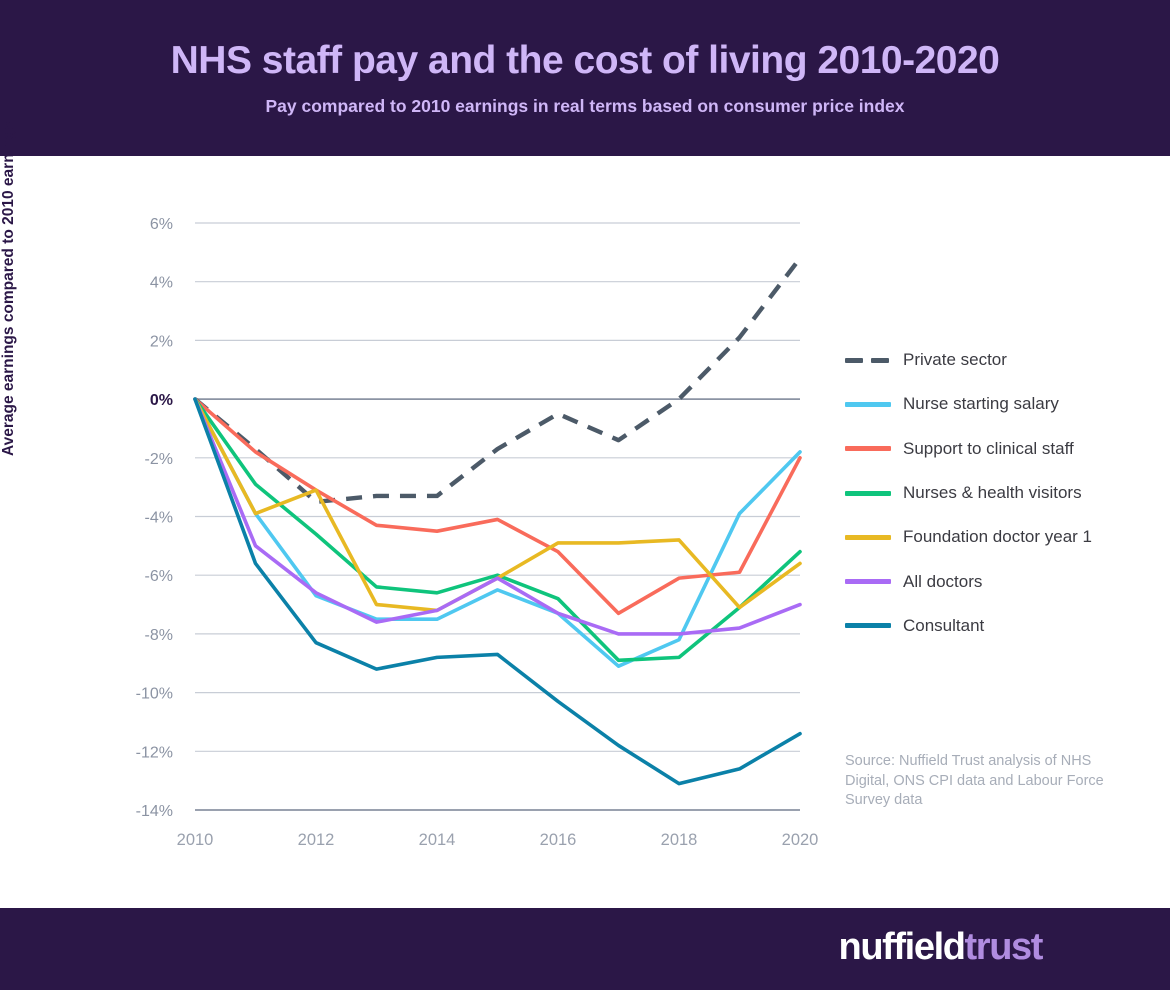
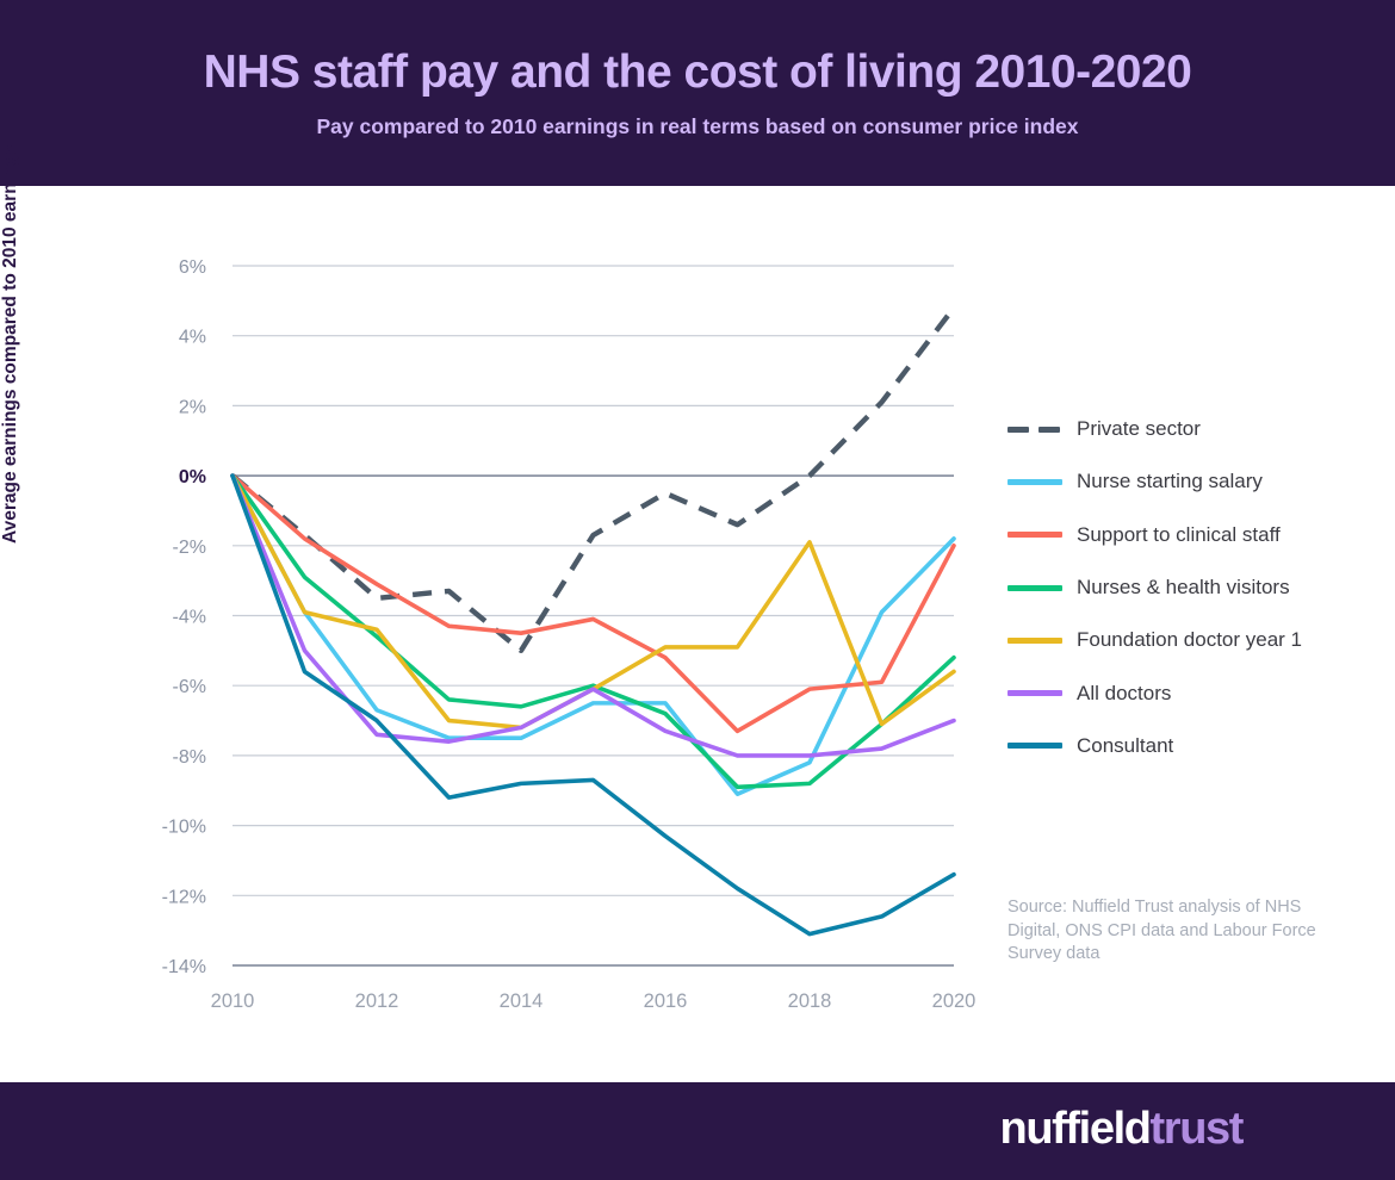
Foundation doctor year 1/2012: -3.1% -> -4.4%
All doctors/2012: -6.6% -> -7.4%
Consultant/2012: -8.3% -> -7.0%
Private sector/2014: -3.3% -> -5.0%
Nurse starting salary/2016: -7.3% -> -6.5%
Foundation doctor year 1/2018: -4.8% -> -1.9%
